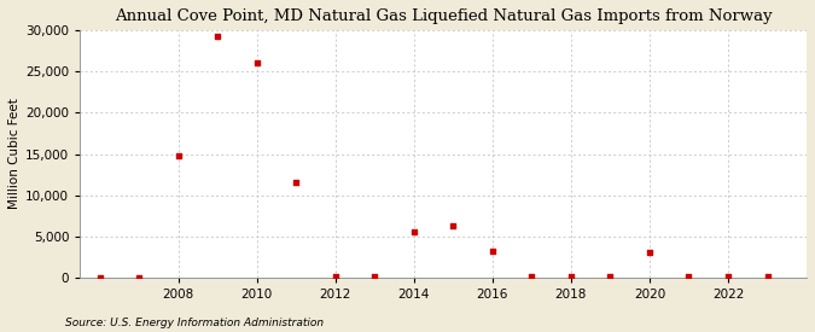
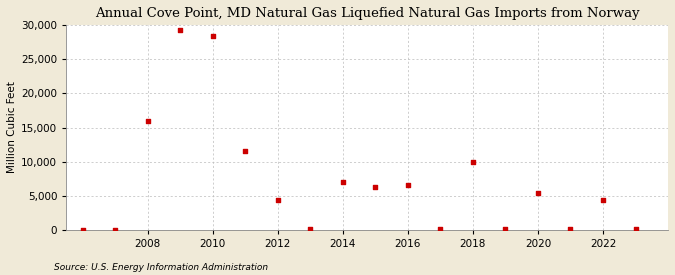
2008: 14,800 -> 16,000
2010: 26,000 -> 28,400
2012: 0 -> 4,400
2014: 5,500 -> 7,000
2016: 3,200 -> 6,600
2018: 0 -> 10,000
2020: 3,000 -> 5,400
2022: 0 -> 4,400
